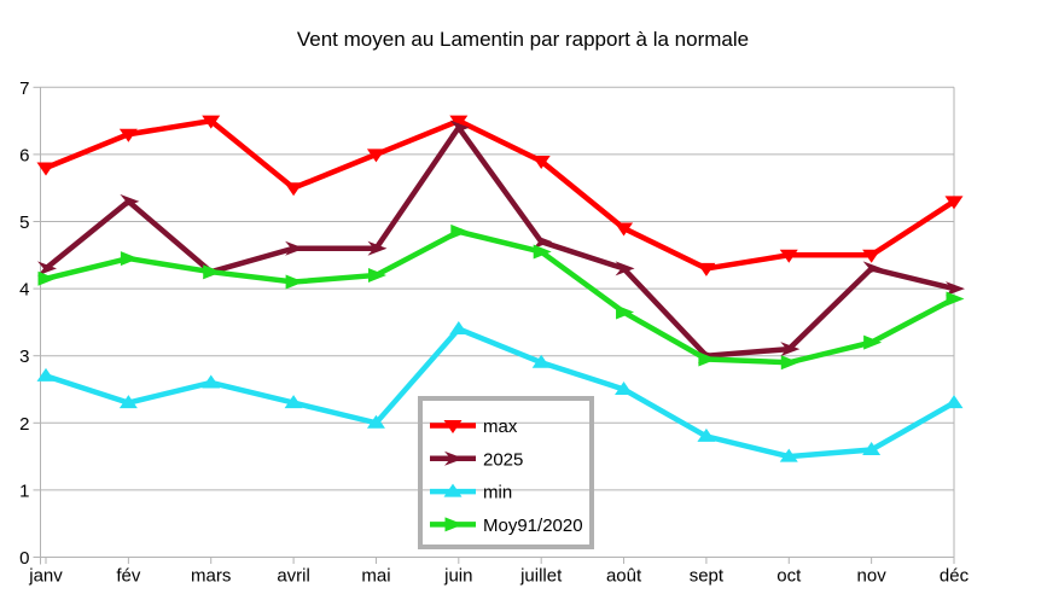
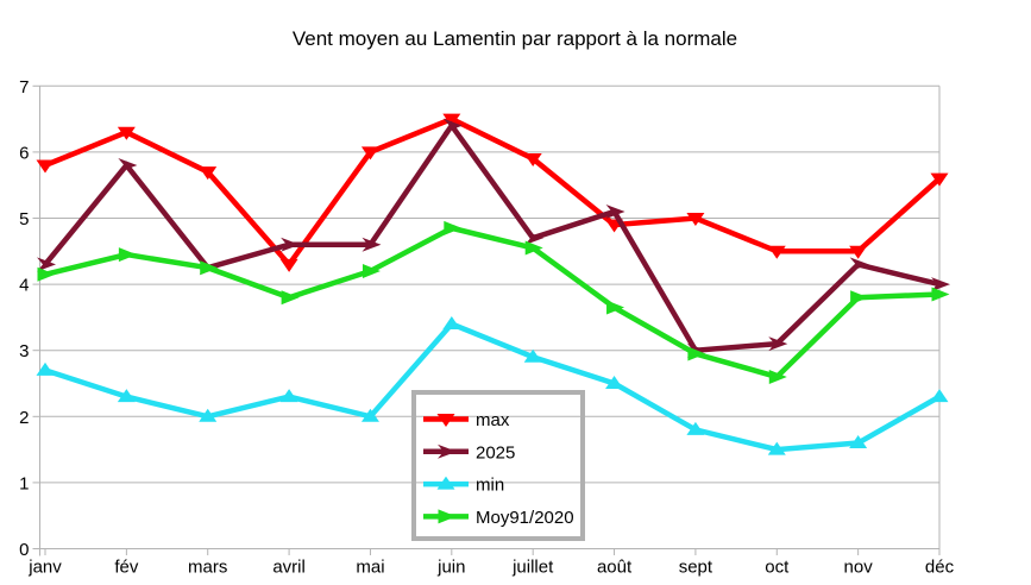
2025/fév: 5.3 -> 5.8
max/mars: 6.5 -> 5.7
min/mars: 2.6 -> 2.0
max/avril: 5.5 -> 4.3
Moy91/2020/avril: 4.1 -> 3.8
2025/août: 4.3 -> 5.1
max/sept: 4.3 -> 5.0
Moy91/2020/oct: 2.9 -> 2.6
Moy91/2020/nov: 3.2 -> 3.8
max/déc: 5.3 -> 5.6
